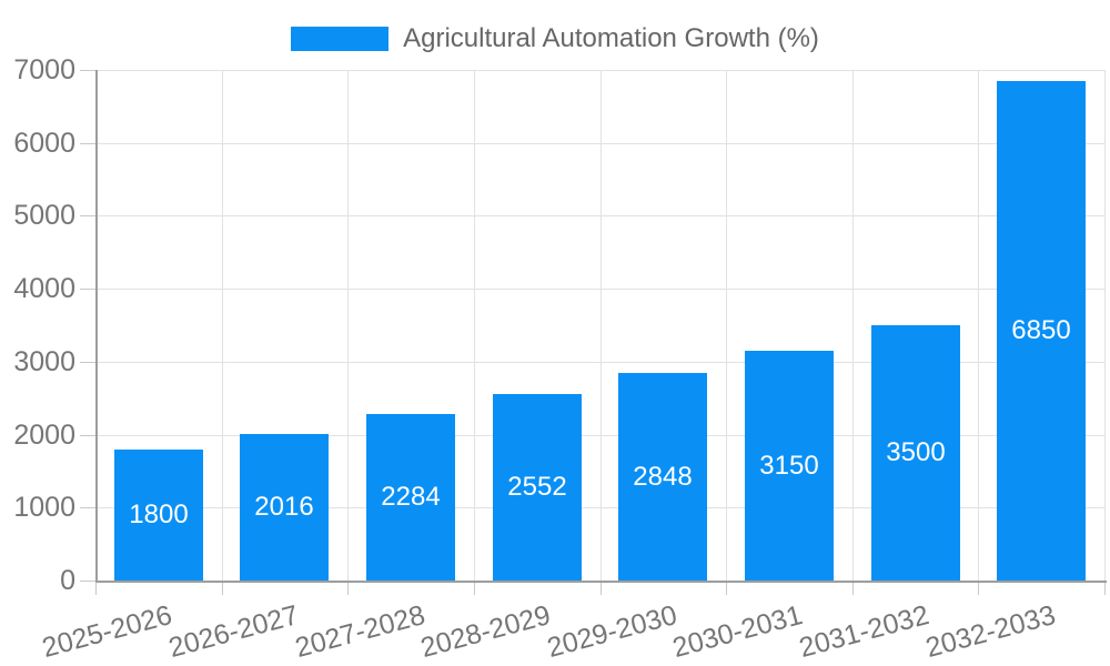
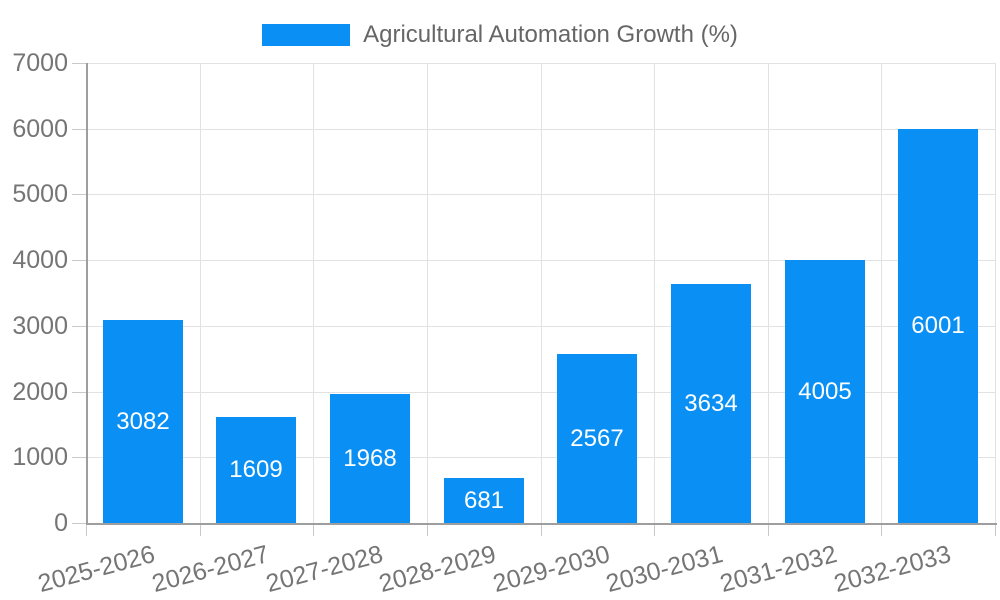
2025-2026: 1800 -> 3082
2026-2027: 2016 -> 1609
2027-2028: 2284 -> 1968
2028-2029: 2552 -> 681
2029-2030: 2848 -> 2567
2030-2031: 3150 -> 3634
2031-2032: 3500 -> 4005
2032-2033: 6850 -> 6001
